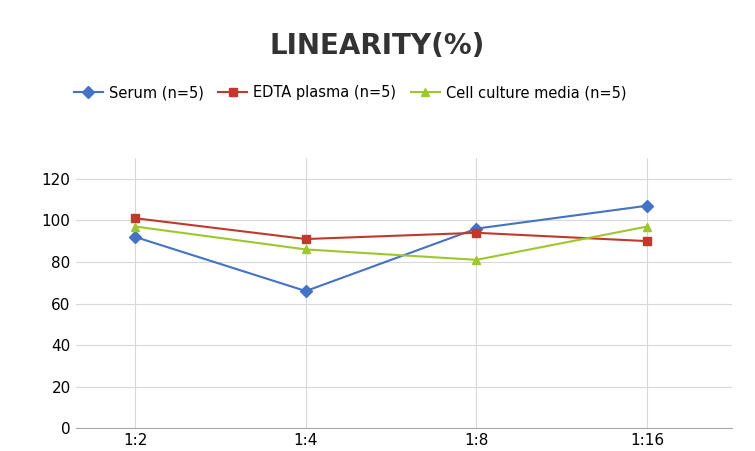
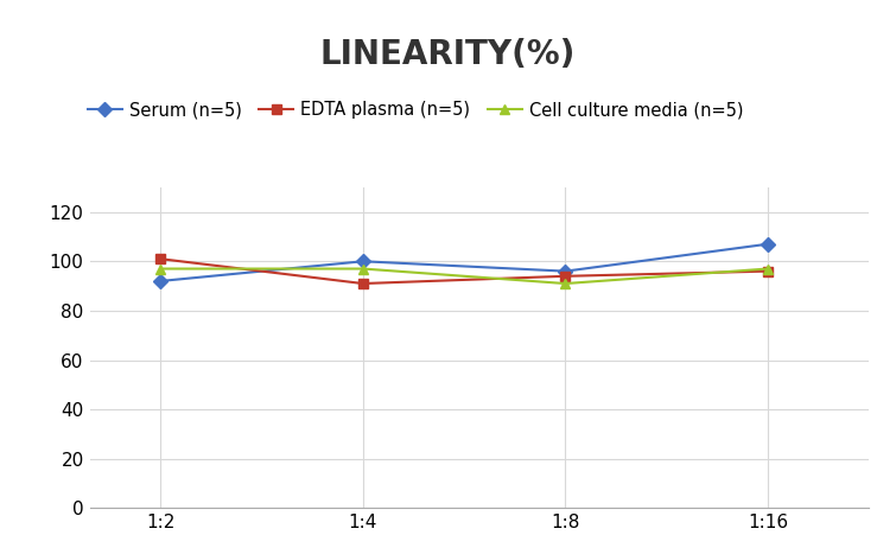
Serum (n=5)/1:4: 66 -> 100
Cell culture media (n=5)/1:4: 86 -> 97
Cell culture media (n=5)/1:8: 81 -> 91
EDTA plasma (n=5)/1:16: 90 -> 96
